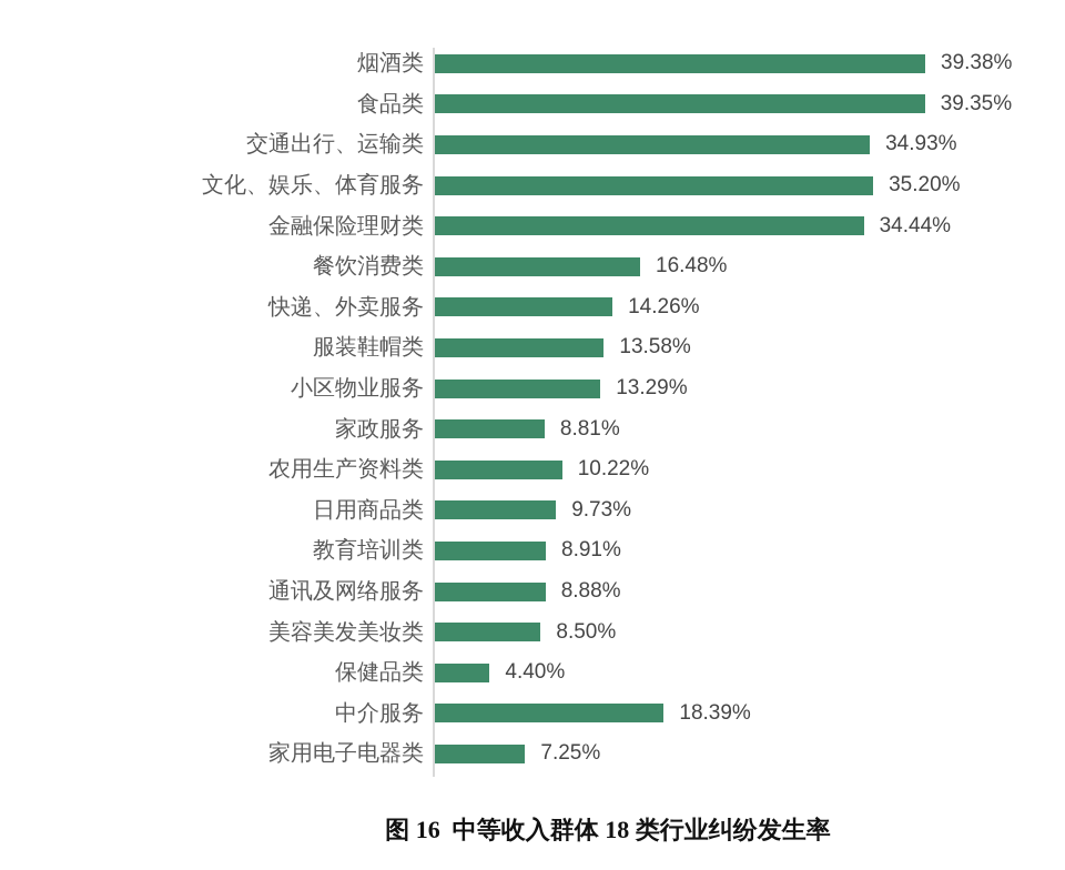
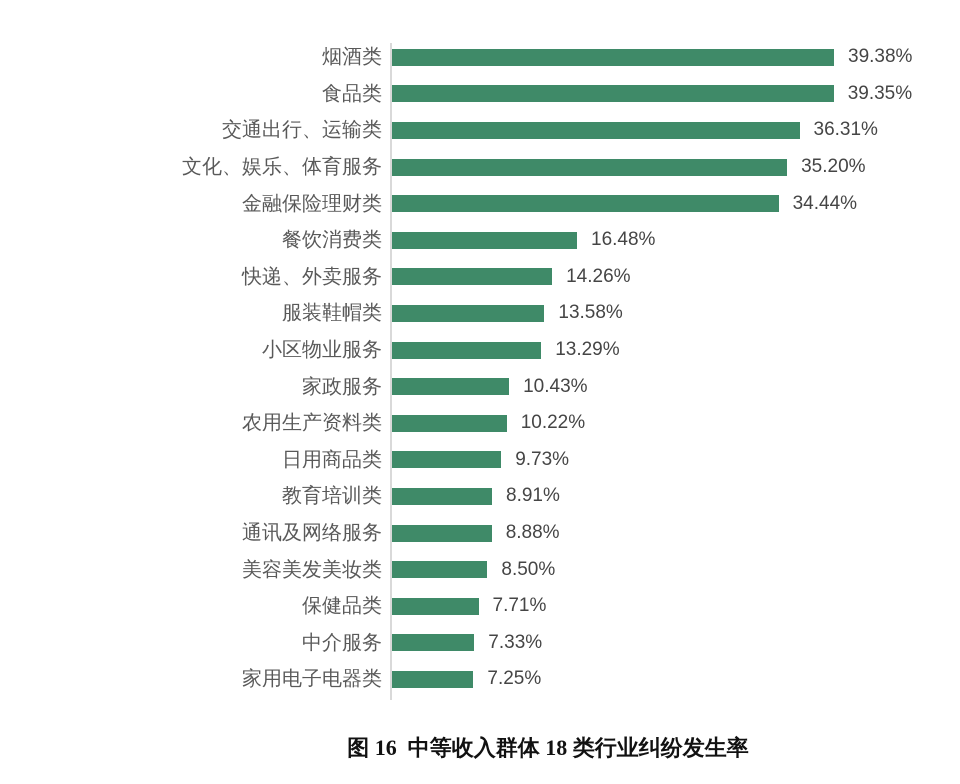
交通出行、运输类: 34.93% -> 36.31%
家政服务: 8.81% -> 10.43%
保健品类: 4.40% -> 7.71%
中介服务: 18.39% -> 7.33%
